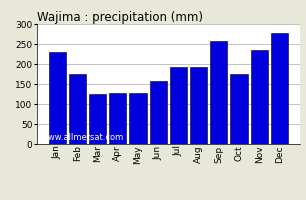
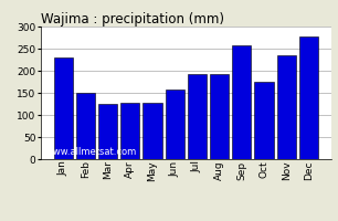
Feb: 175 -> 150
